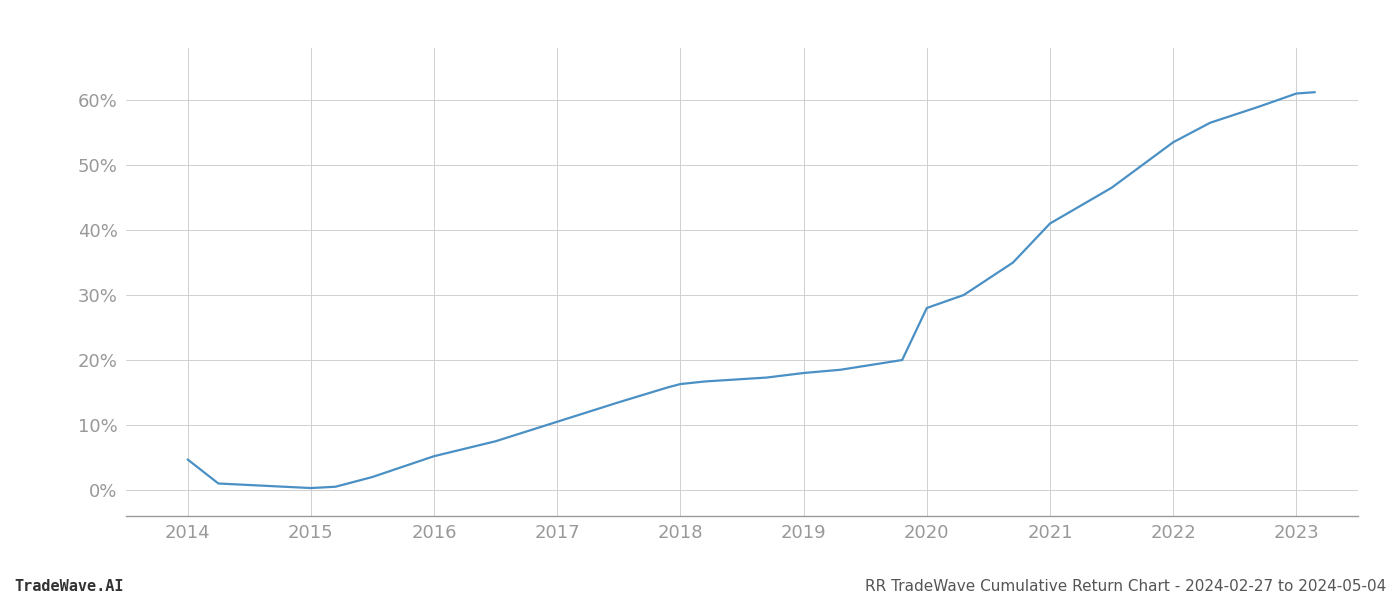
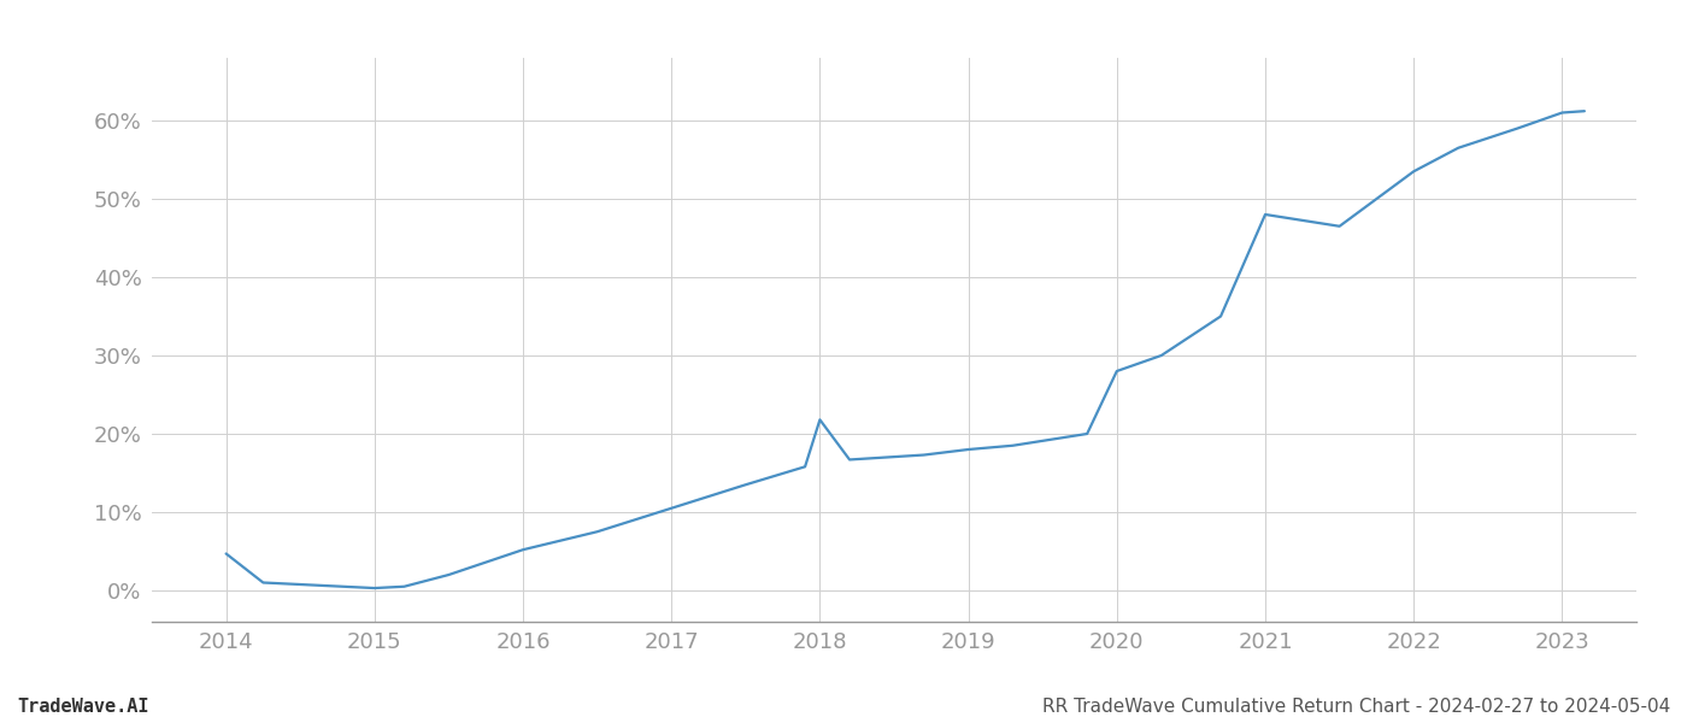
2018: 16.3% -> 21.8%
2021: 41.0% -> 48.0%
